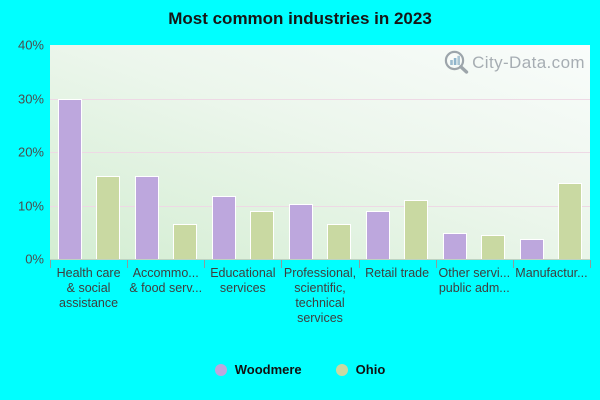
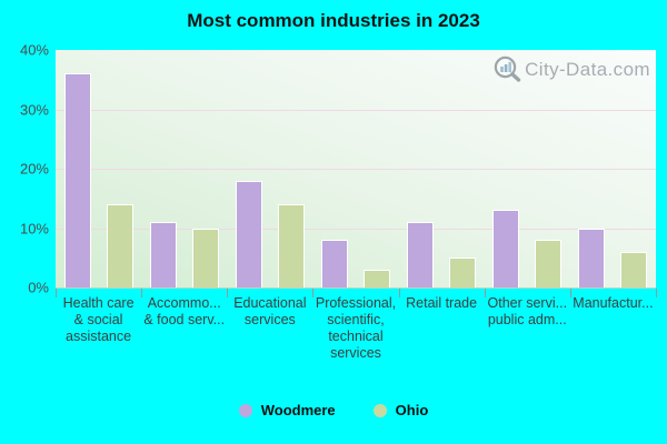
Woodmere/Health care & social assistance: 30% -> 36%
Ohio/Health care & social assistance: 16% -> 14%
Woodmere/Accommo... & food serv...: 16% -> 11%
Ohio/Accommo... & food serv...: 6% -> 10%
Woodmere/Educational services: 12% -> 18%
Ohio/Educational services: 9% -> 14%
Woodmere/Professional, scientific, technical services: 10% -> 8%
Ohio/Professional, scientific, technical services: 6% -> 3%
Woodmere/Retail trade: 9% -> 11%
Ohio/Retail trade: 11% -> 5%
Woodmere/Other servi... public adm...: 5% -> 13%
Ohio/Other servi... public adm...: 4% -> 8%
Woodmere/Manufactur...: 4% -> 10%
Ohio/Manufactur...: 14% -> 6%
